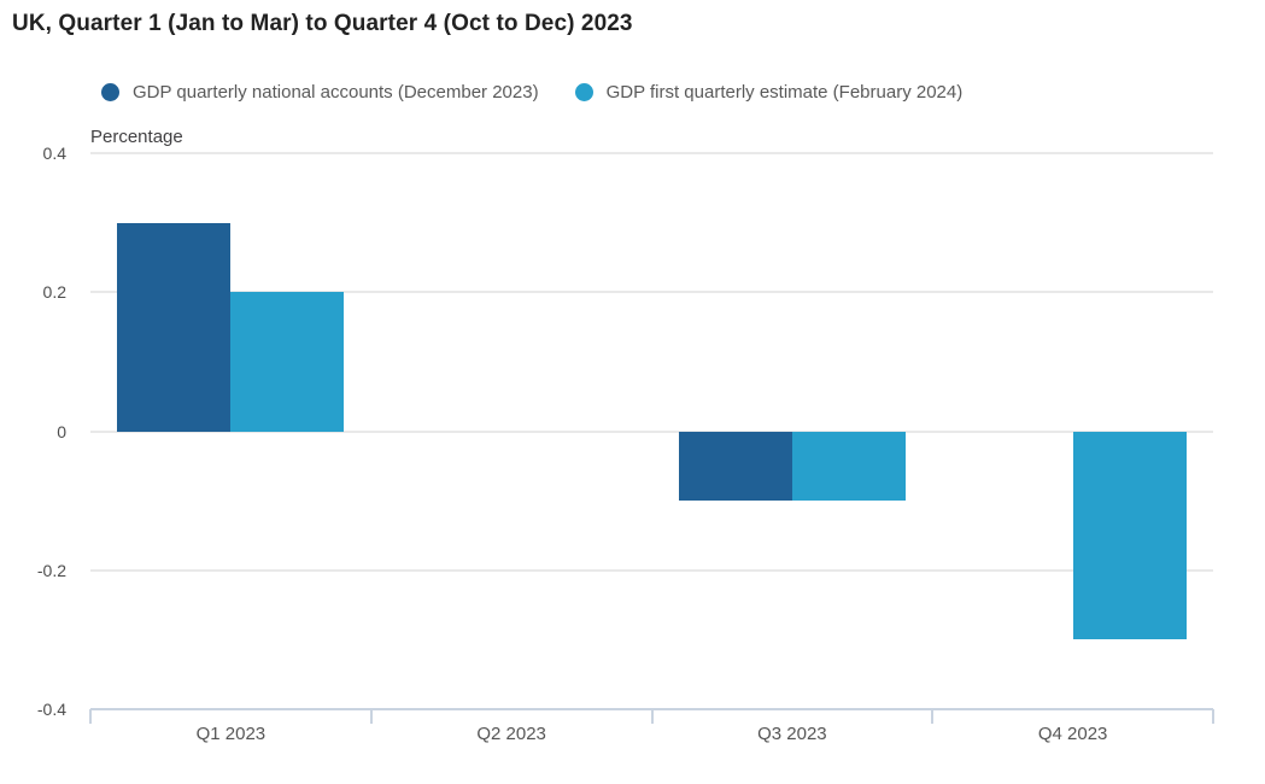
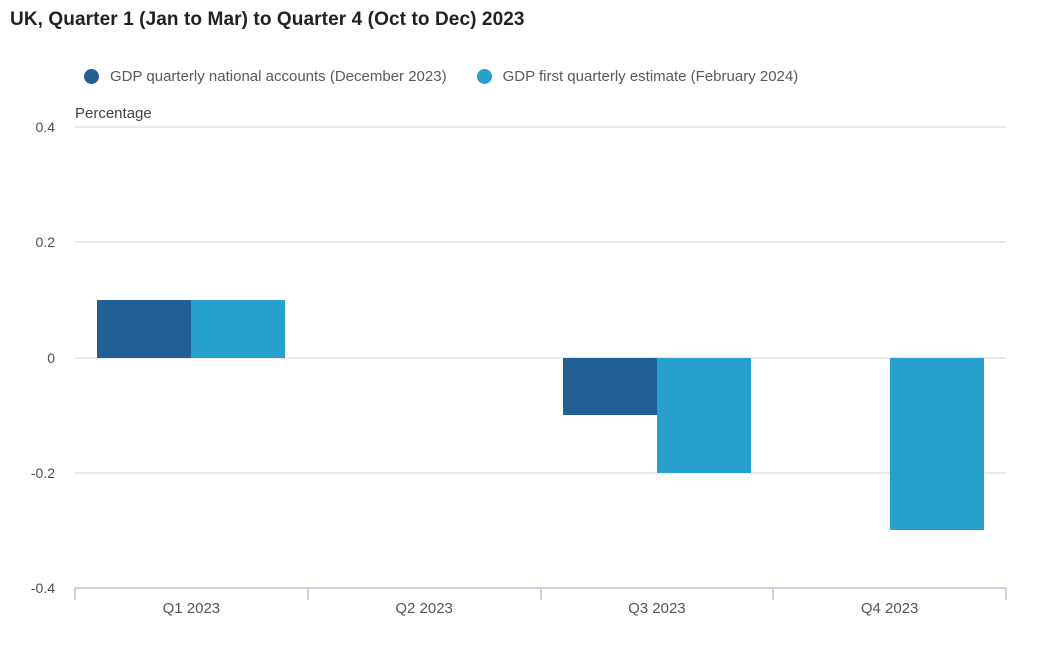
GDP quarterly national accounts (December 2023)/Q1 2023: 0.3 -> 0.1
GDP first quarterly estimate (February 2024)/Q1 2023: 0.2 -> 0.1
GDP first quarterly estimate (February 2024)/Q3 2023: -0.1 -> -0.2
